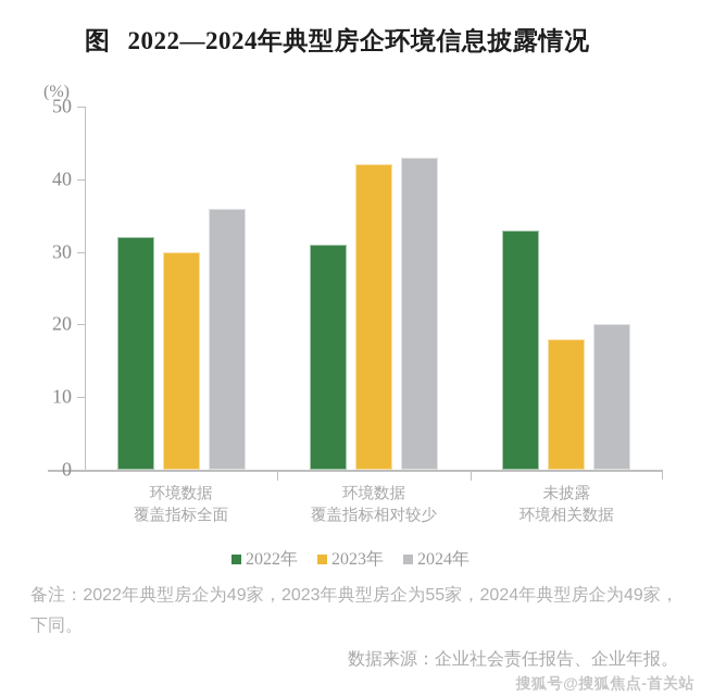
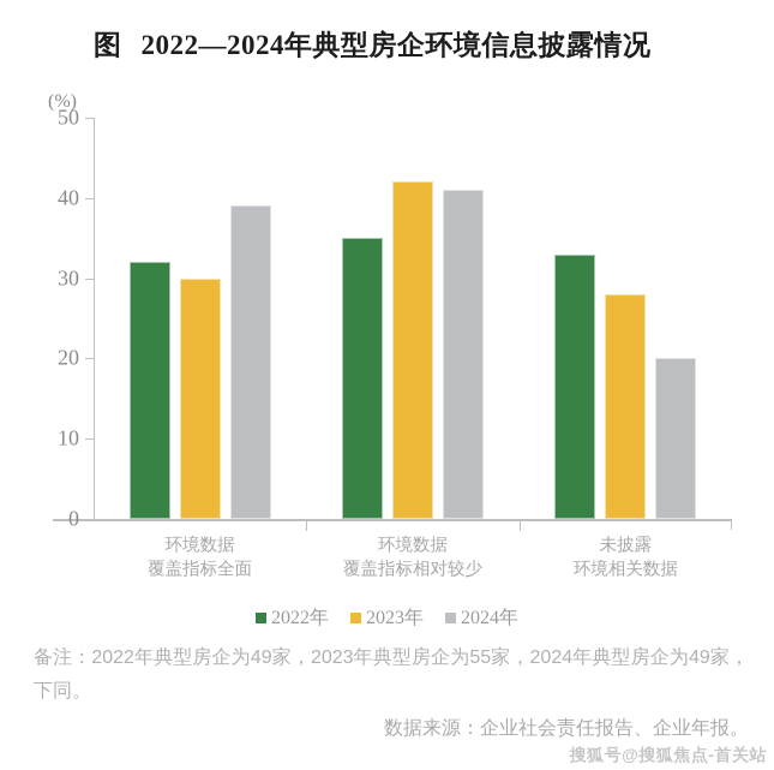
2024年/环境数据 覆盖指标全面: 36 -> 39
2022年/环境数据 覆盖指标相对较少: 31 -> 35
2024年/环境数据 覆盖指标相对较少: 43 -> 41
2023年/未披露 环境相关数据: 18 -> 28
